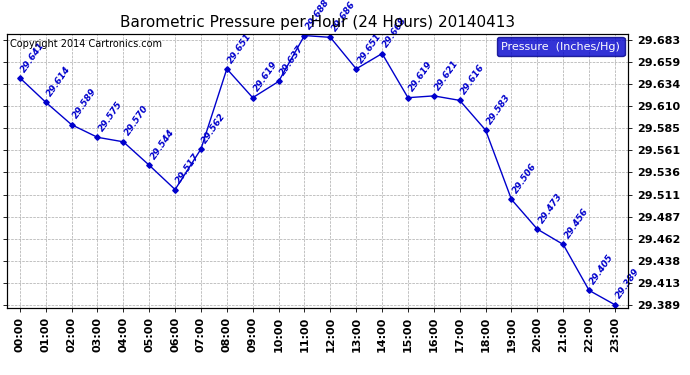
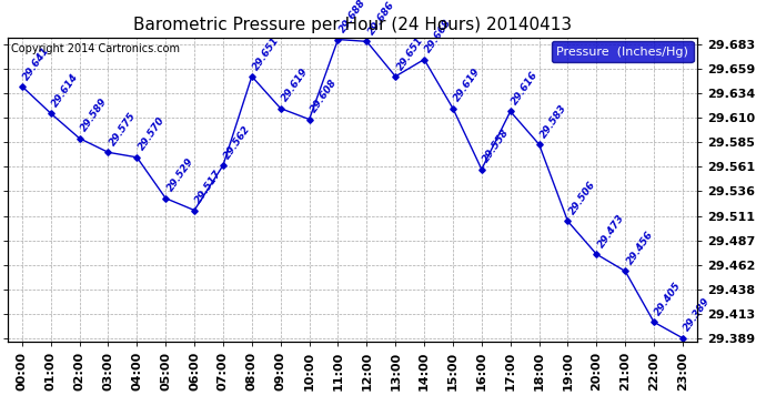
05:00: 29.544 -> 29.529
10:00: 29.637 -> 29.608
16:00: 29.621 -> 29.558
